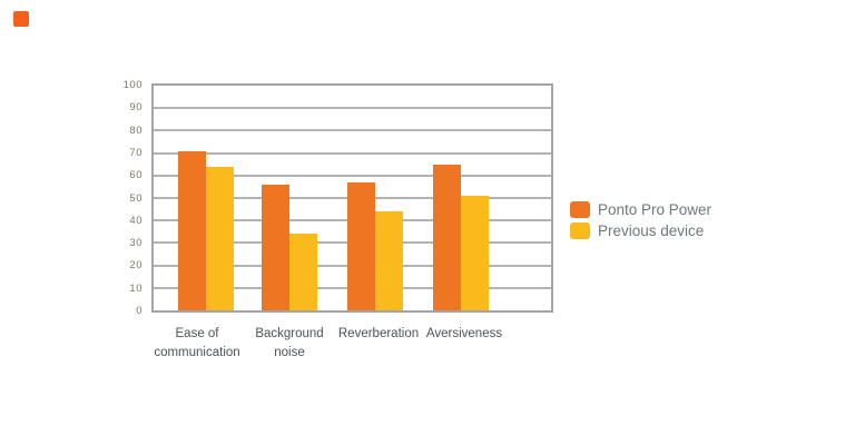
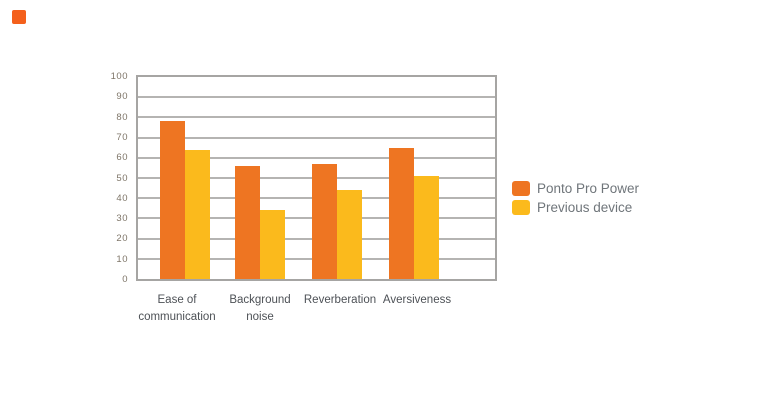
Ponto Pro Power/Ease of communication: 71 -> 78
